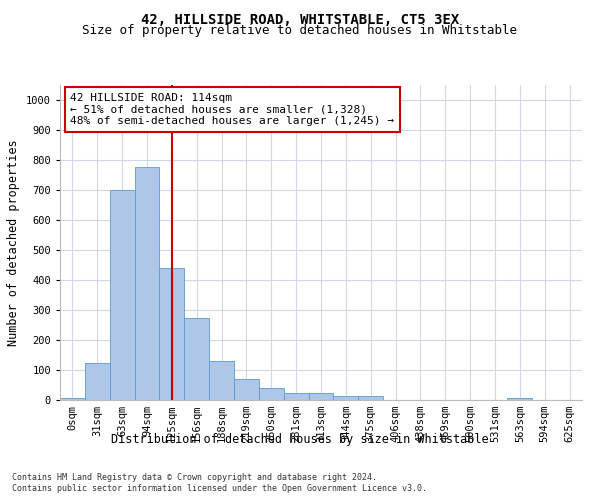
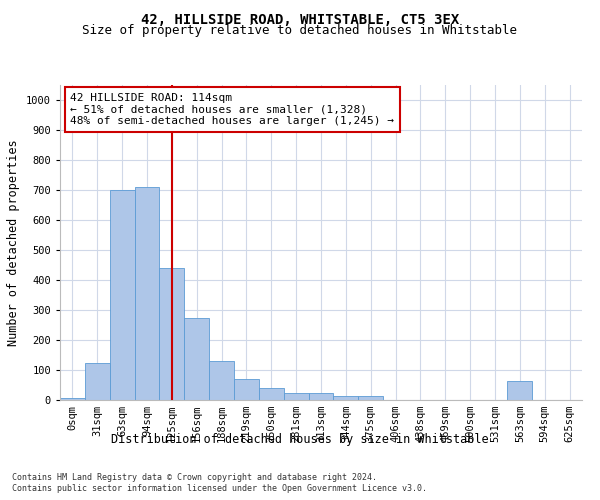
94sqm: 775 -> 710
563sqm: 8 -> 65
